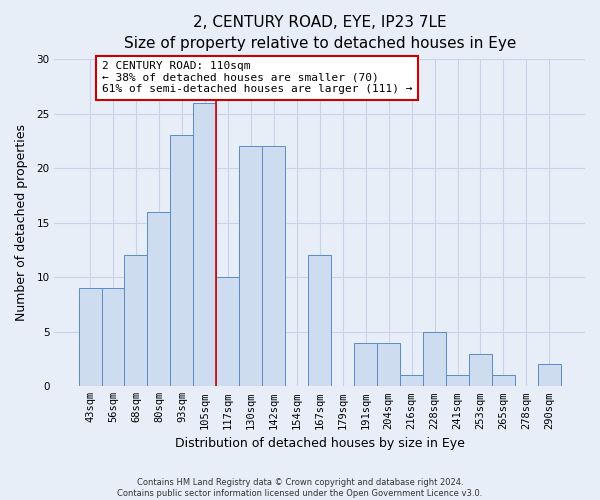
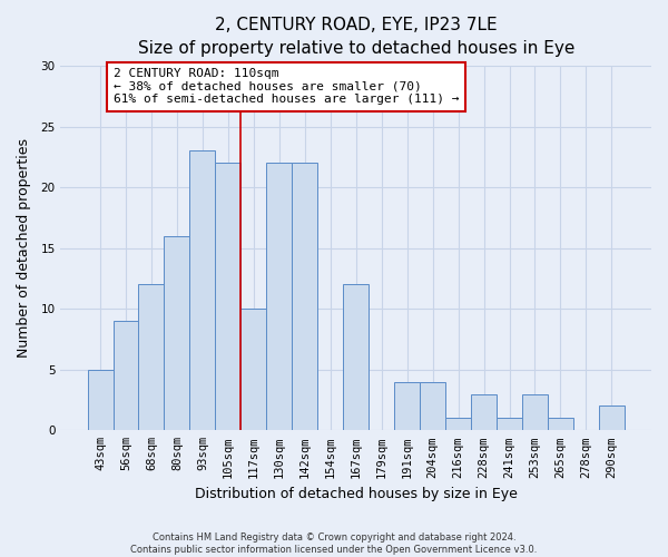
43sqm: 9 -> 5
105sqm: 26 -> 22
228sqm: 5 -> 3
